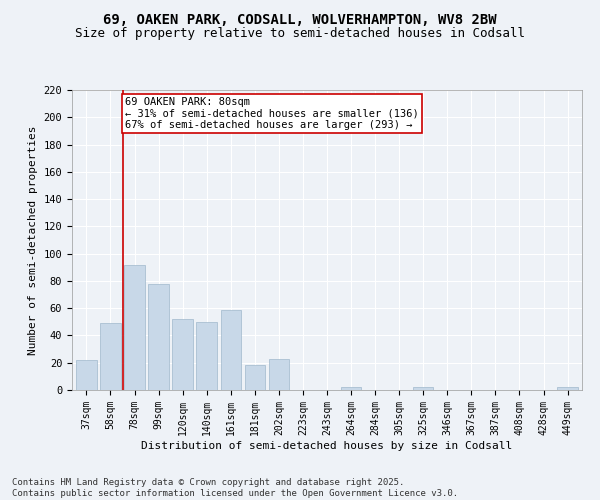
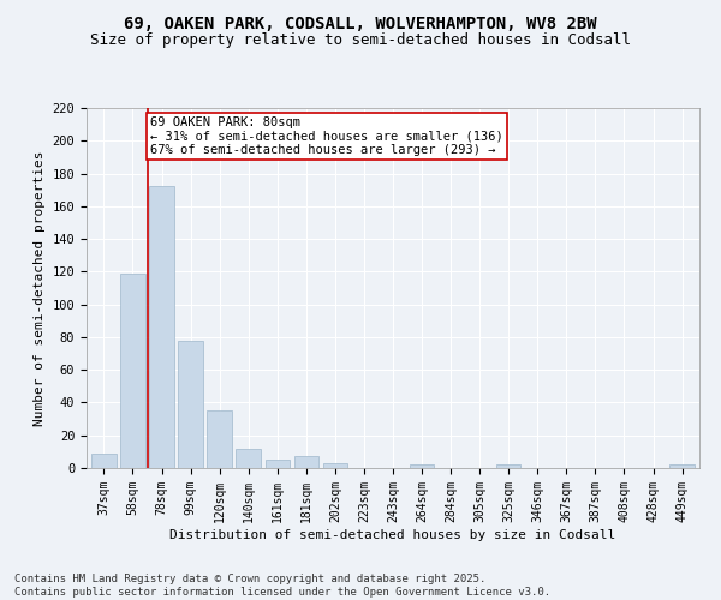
37sqm: 22 -> 9
58sqm: 49 -> 119
78sqm: 92 -> 172
120sqm: 52 -> 35
140sqm: 50 -> 12
161sqm: 59 -> 5
181sqm: 18 -> 7
202sqm: 23 -> 3
